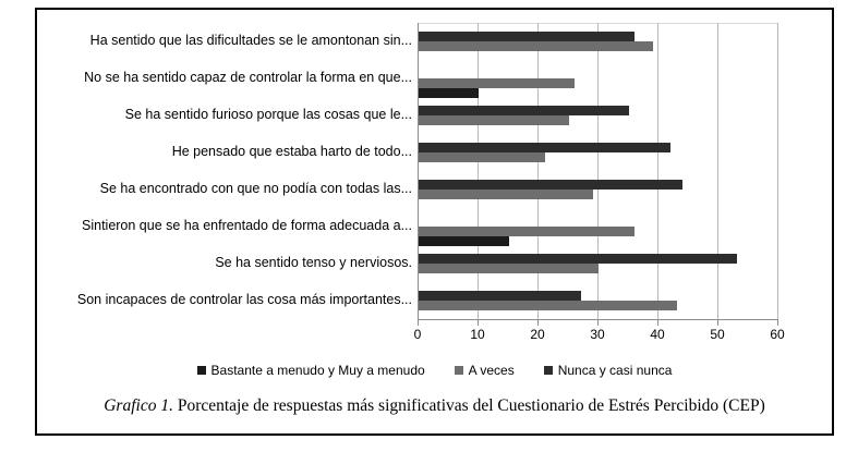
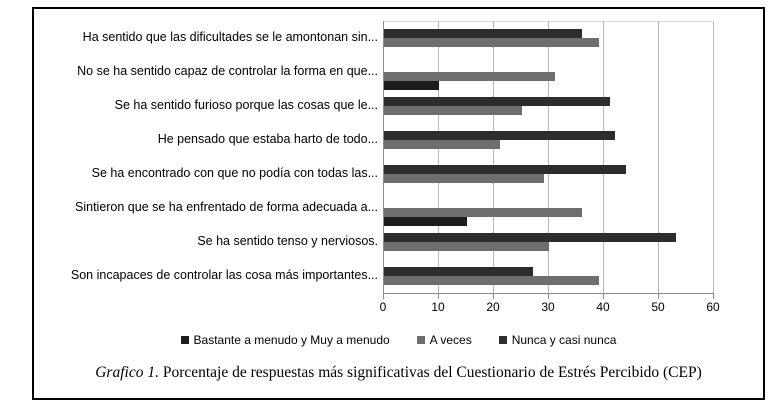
A veces/No se ha sentido capaz de controlar la forma en que...: 26 -> 31
Nunca y casi nunca/Se ha sentido furioso porque las cosas que le...: 35 -> 41
A veces/Son incapaces de controlar las cosa más importantes...: 43 -> 39
